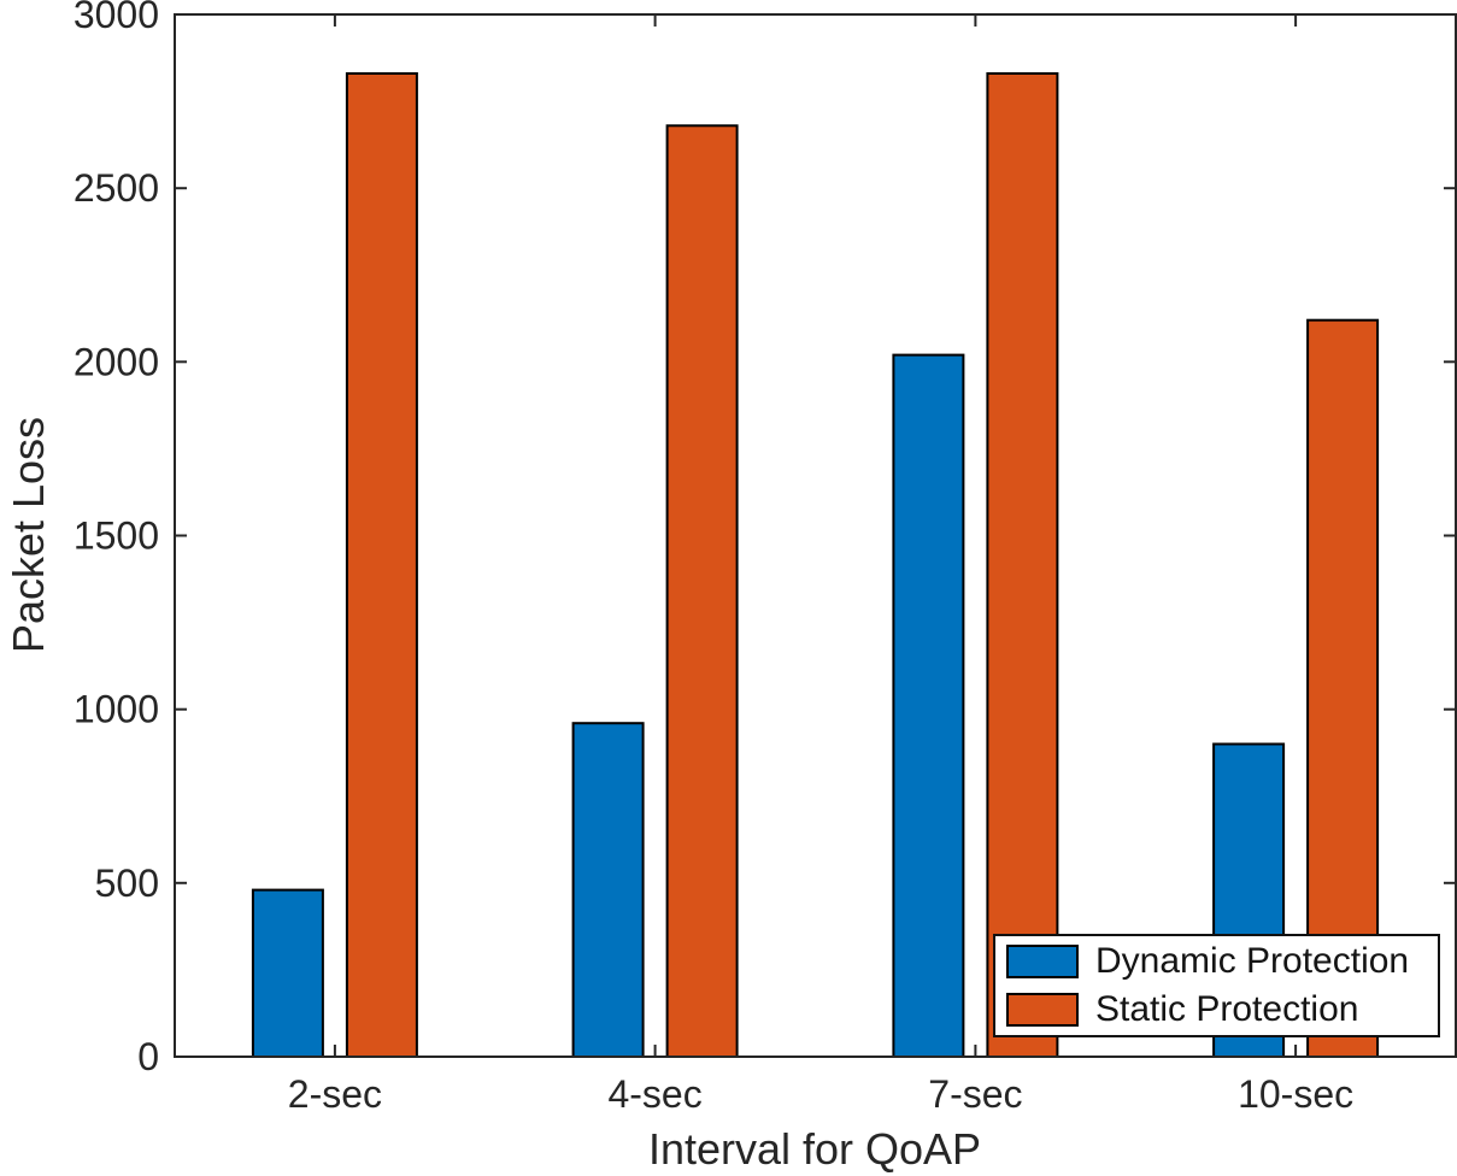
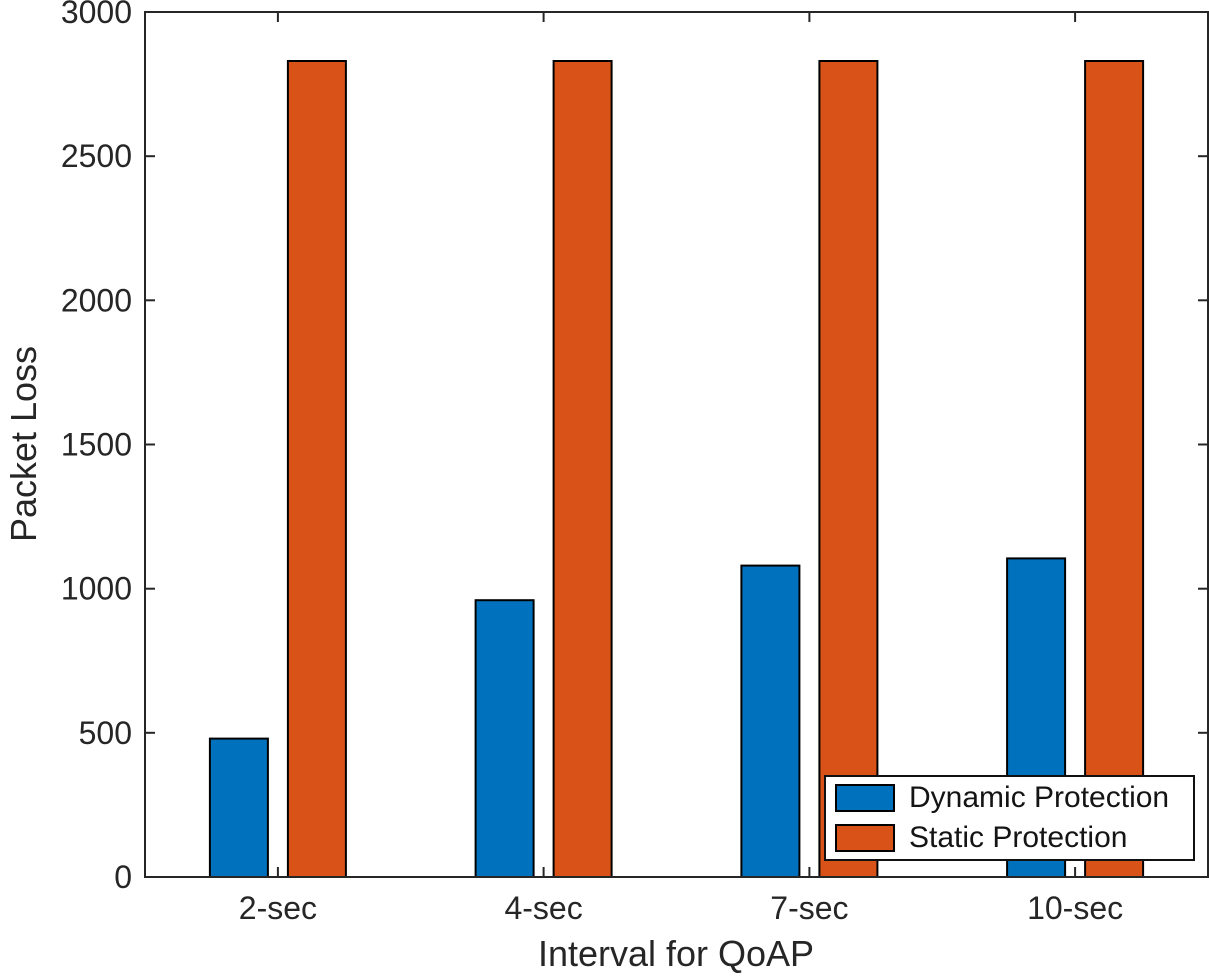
Static Protection/4-sec: 2680 -> 2830
Dynamic Protection/7-sec: 2020 -> 1080
Dynamic Protection/10-sec: 900 -> 1100
Static Protection/10-sec: 2120 -> 2830
